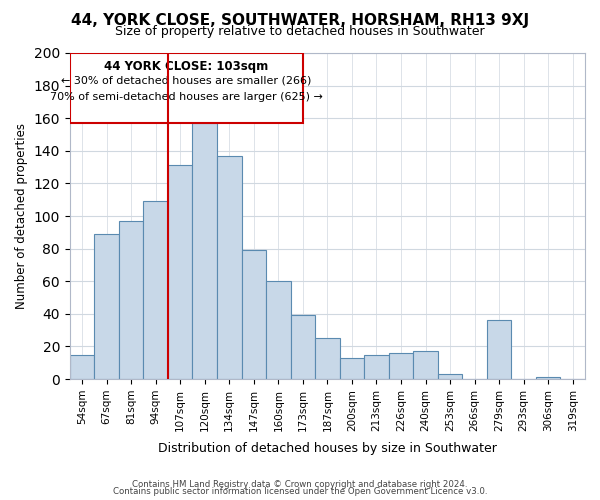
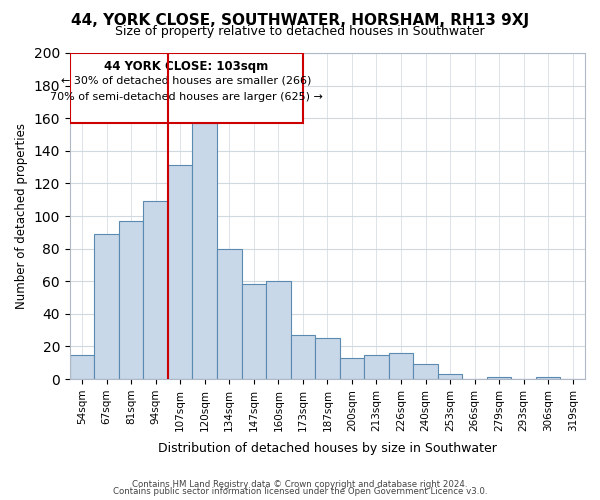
134sqm: 137 -> 80
147sqm: 79 -> 58
173sqm: 39 -> 27
240sqm: 17 -> 9
279sqm: 36 -> 1
